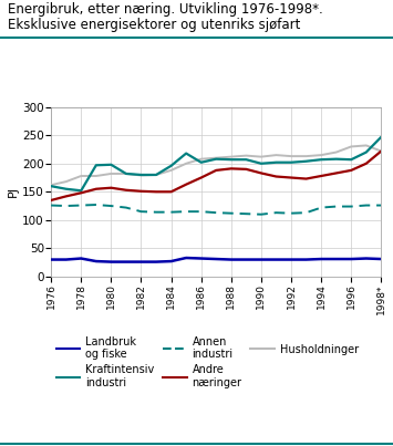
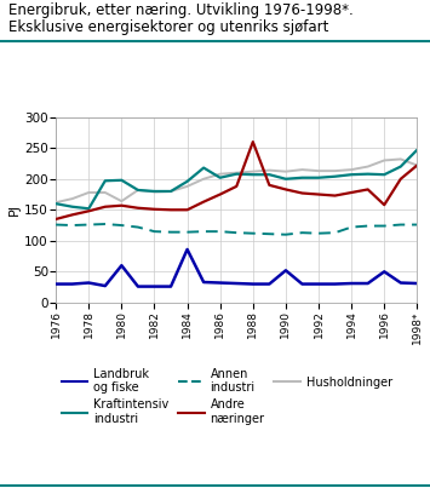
Landbruk og fiske/1980: 26 -> 60
Husholdninger/1980: 182 -> 164
Landbruk og fiske/1984: 27 -> 86
Andre næringer/1988: 191 -> 260
Landbruk og fiske/1990: 30 -> 52
Landbruk og fiske/1996: 31 -> 50
Andre næringer/1996: 188 -> 158
